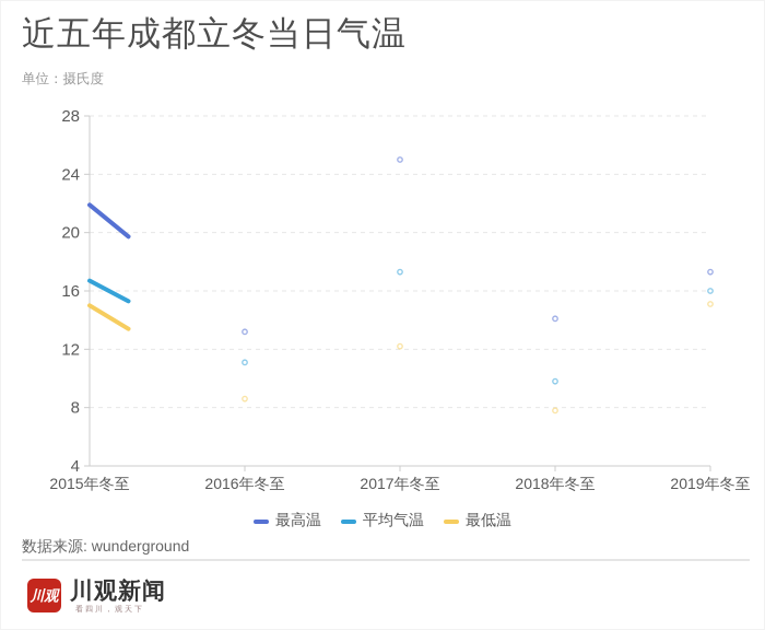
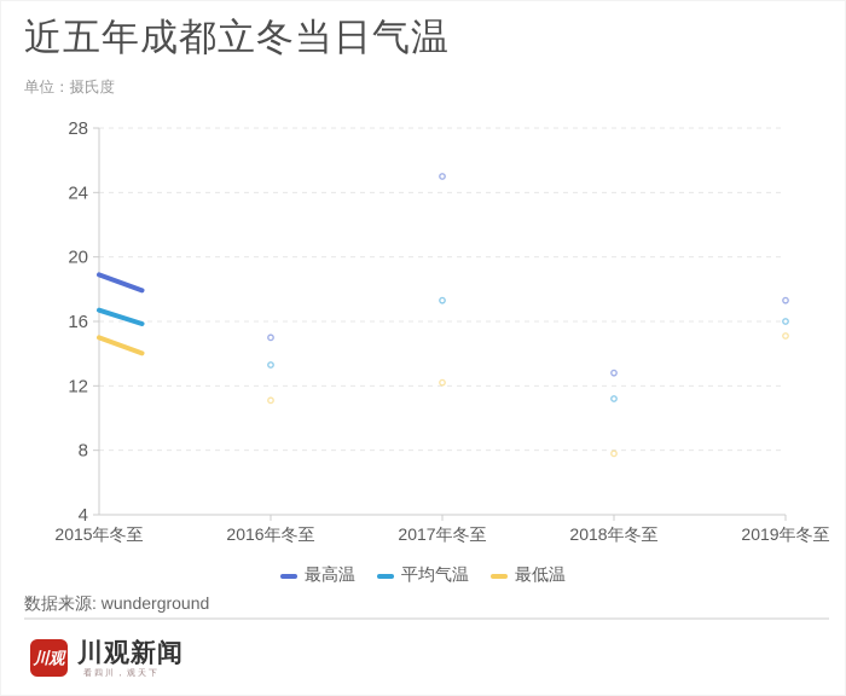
最高温/2015年冬至: 21.9 -> 18.9
最高温/2016年冬至: 13.2 -> 15.0
平均气温/2016年冬至: 11.1 -> 13.3
最低温/2016年冬至: 8.6 -> 11.1
最高温/2018年冬至: 14.1 -> 12.8
平均气温/2018年冬至: 9.8 -> 11.2
